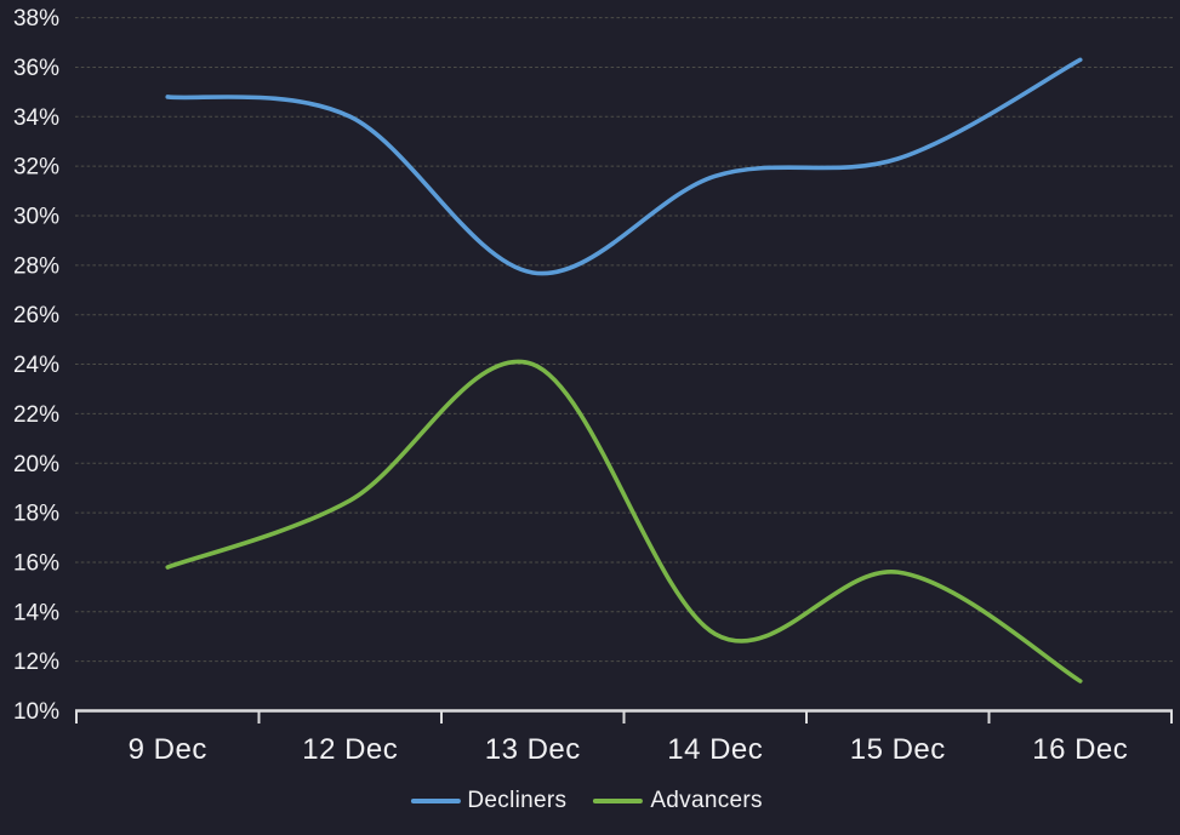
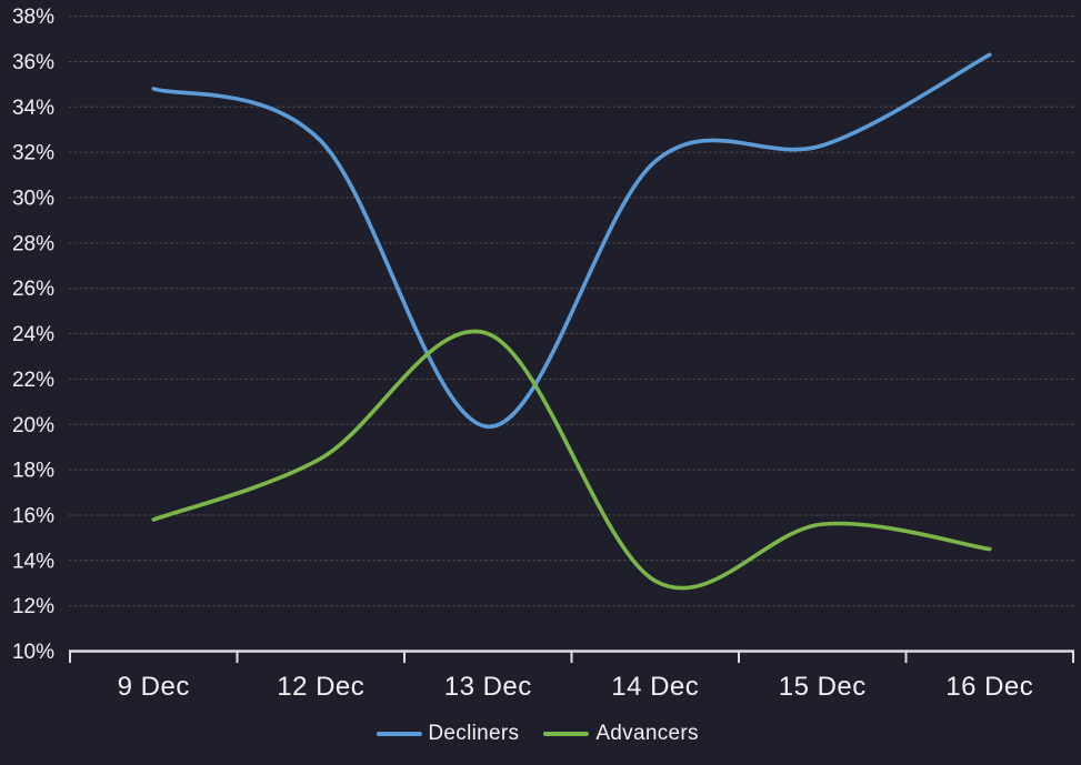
Decliners/12 Dec: 34.0% -> 32.5%
Decliners/13 Dec: 27.7% -> 19.9%
Advancers/16 Dec: 11.2% -> 14.5%
